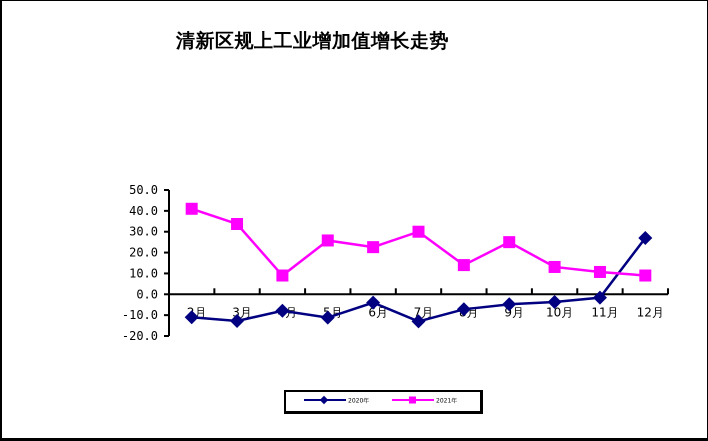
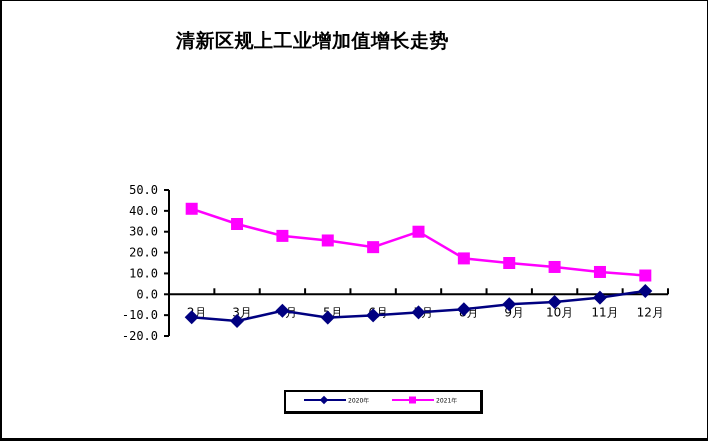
2021年/4月: 9 -> 28
2020年/6月: -4 -> -10
2020年/7月: -13 -> -9
2021年/8月: 14 -> 17
2021年/9月: 25 -> 15
2020年/12月: 27 -> 2
